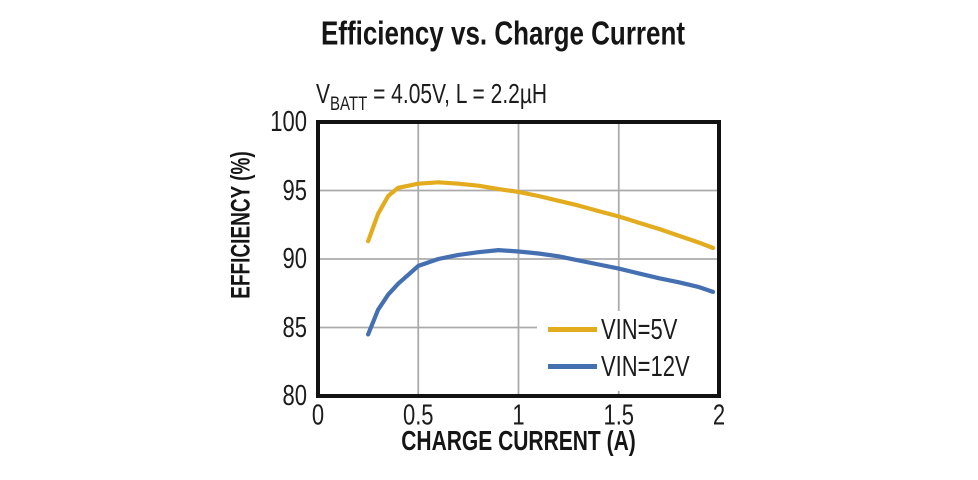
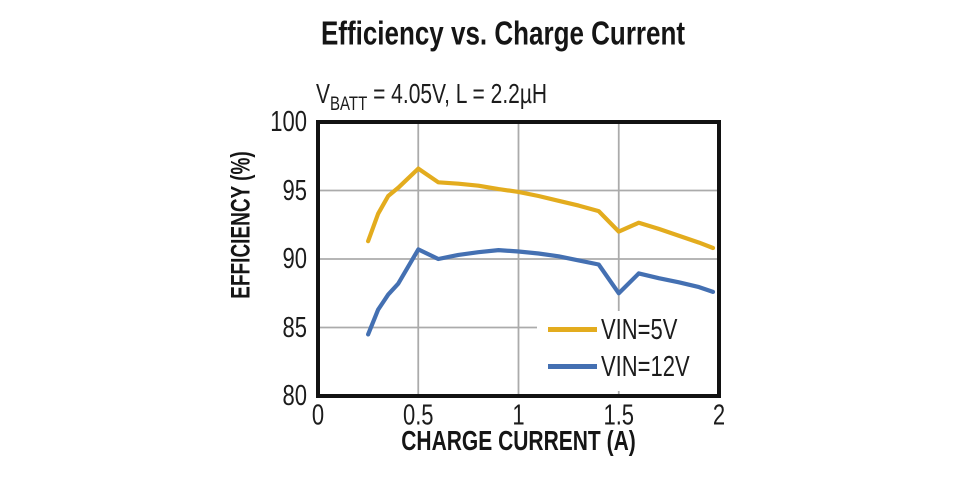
VIN=5V/0.5: 95,5 -> 96,6
VIN=12V/0.5: 89,5 -> 90,7
VIN=5V/1.5: 93,1 -> 92,0
VIN=12V/1.5: 89,3 -> 87,5
